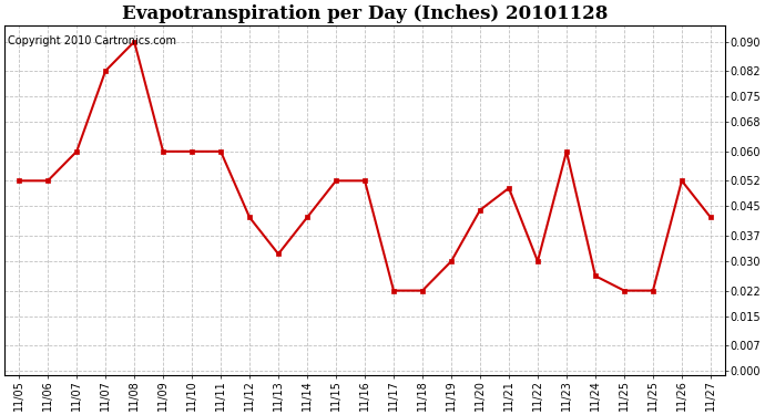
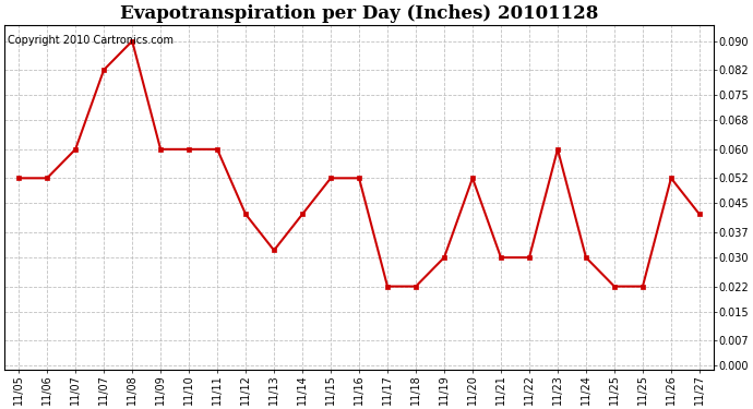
11/20: 0.044 -> 0.052
11/21: 0.050 -> 0.030
11/24: 0.026 -> 0.030
